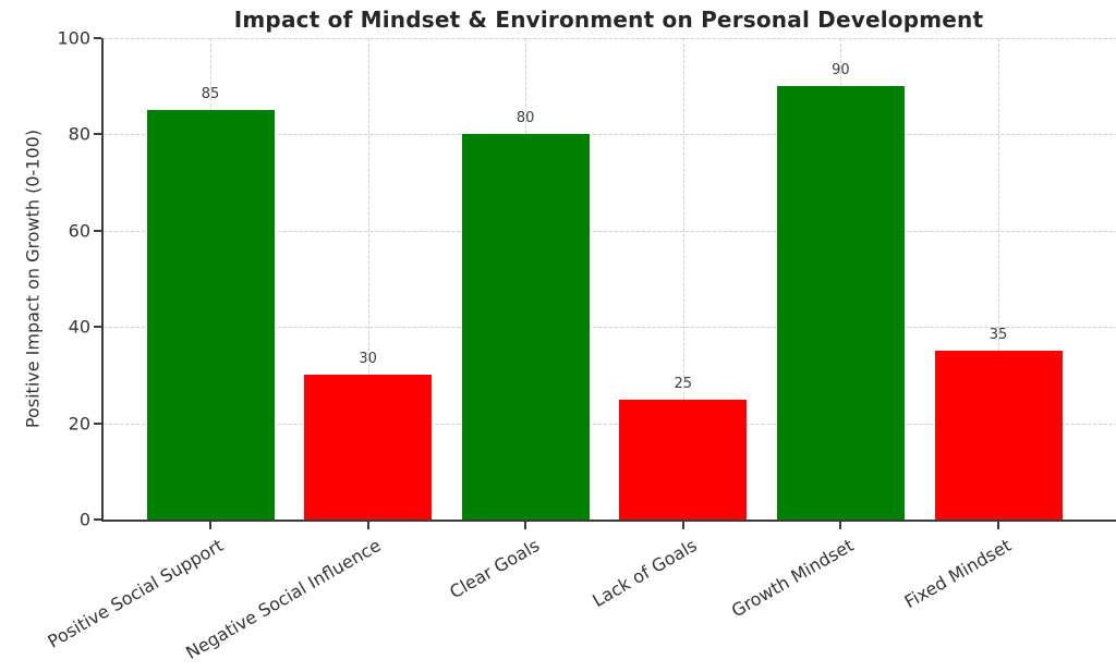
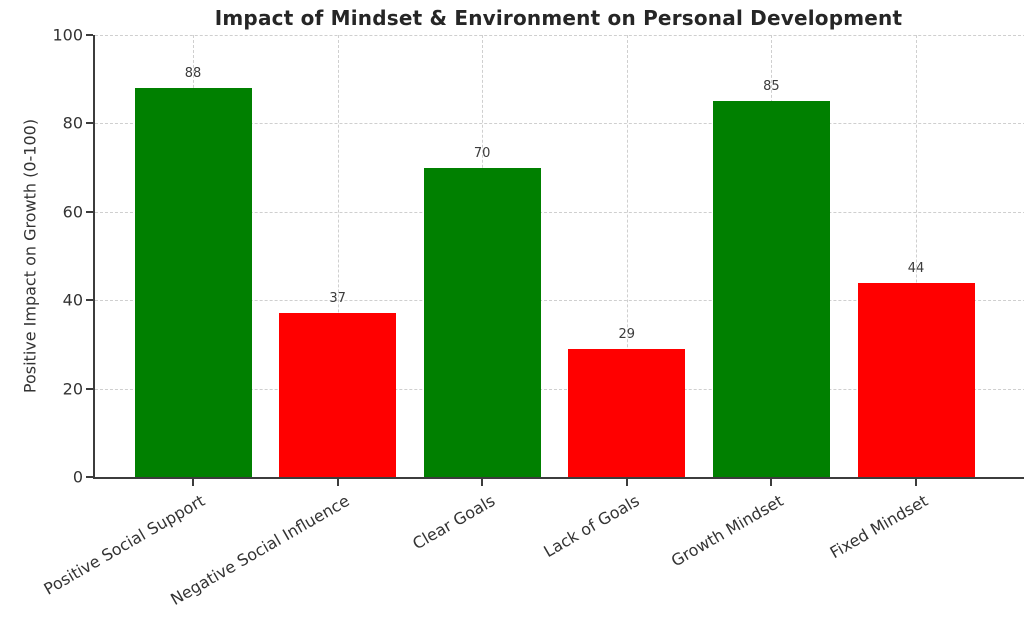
Positive Social Support: 85 -> 88
Negative Social Influence: 30 -> 37
Clear Goals: 80 -> 70
Lack of Goals: 25 -> 29
Growth Mindset: 90 -> 85
Fixed Mindset: 35 -> 44
